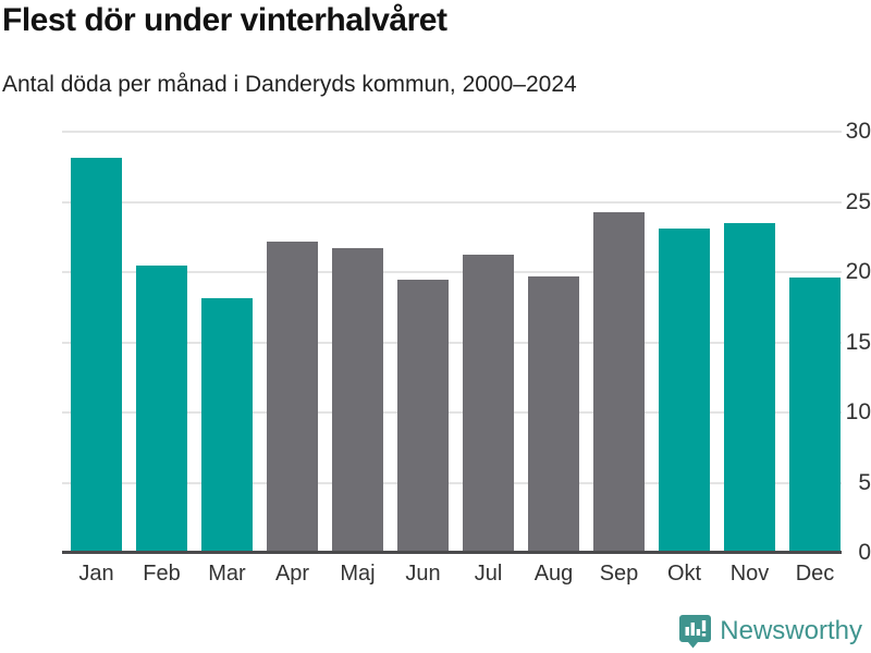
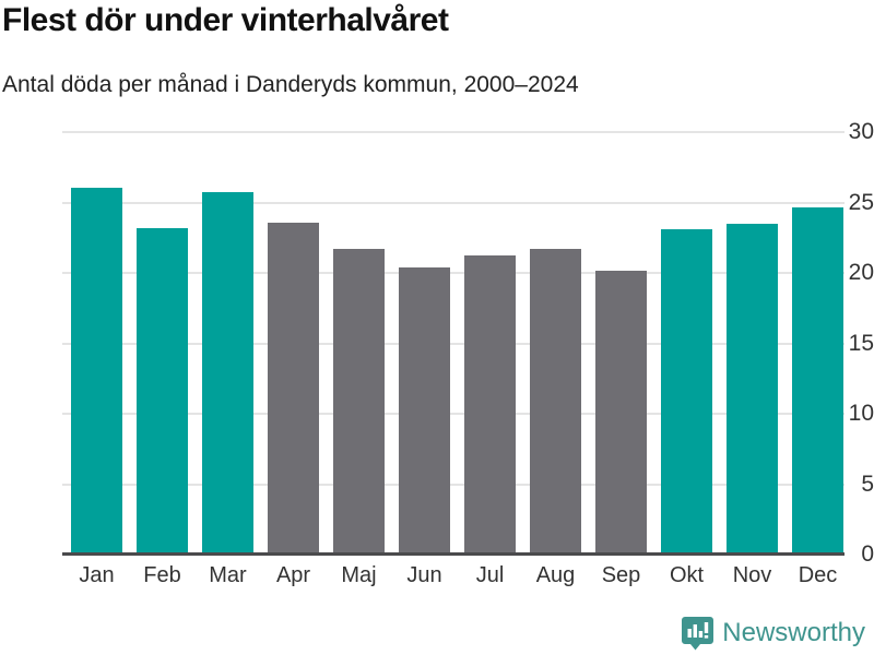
Jan: 28.1 -> 26.0
Feb: 20.4 -> 23.1
Mar: 18.1 -> 25.7
Apr: 22.1 -> 23.5
Jun: 19.4 -> 20.3
Aug: 19.6 -> 21.6
Sep: 24.2 -> 20.1
Dec: 19.5 -> 24.6
